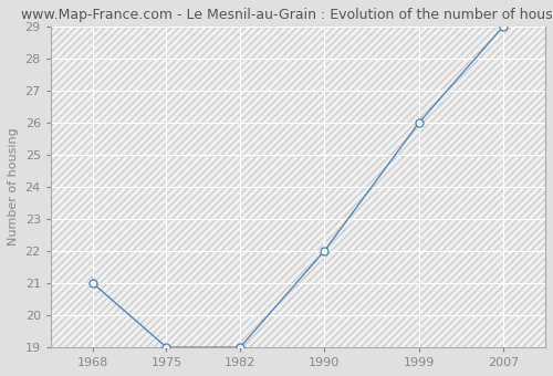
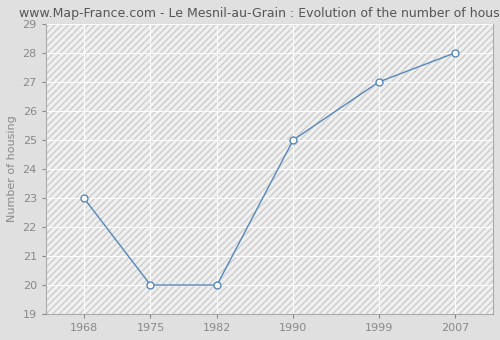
1968: 21 -> 23
1975: 19 -> 20
1982: 19 -> 20
1990: 22 -> 25
1999: 26 -> 27
2007: 29 -> 28
